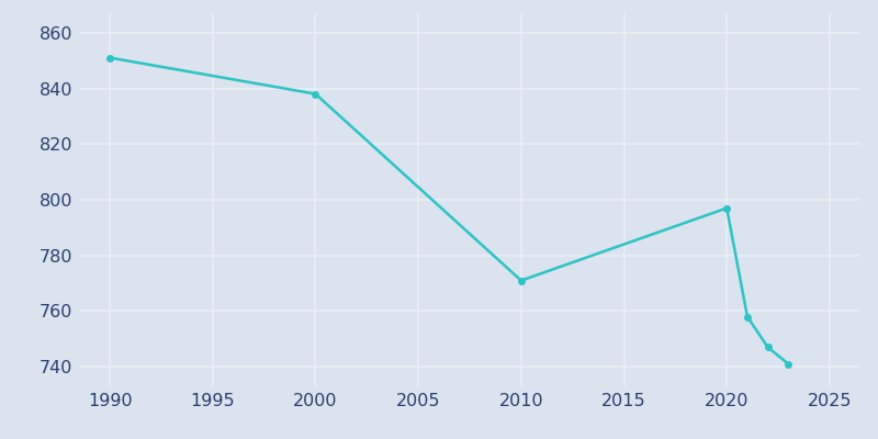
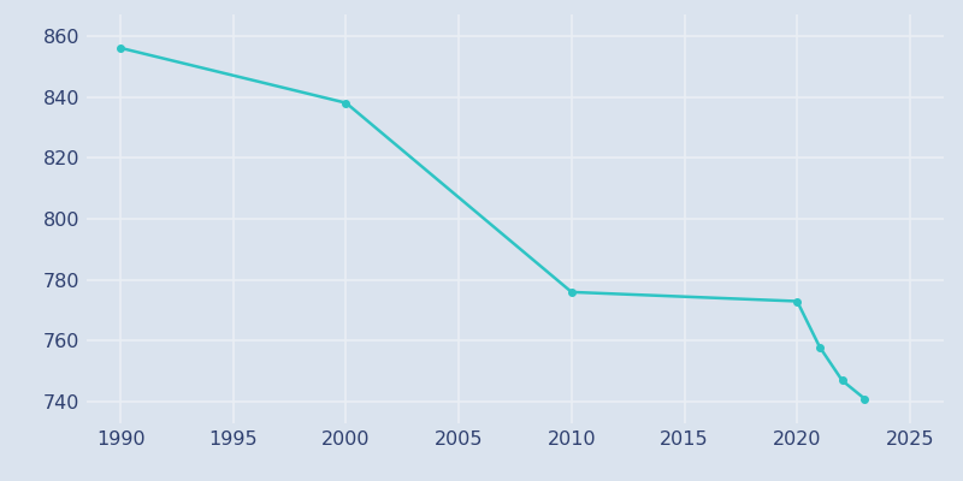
1990: 851 -> 856
2010: 771 -> 776
2020: 797 -> 773
